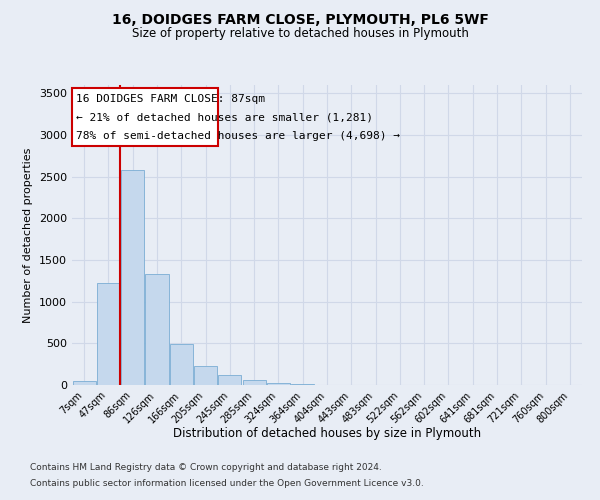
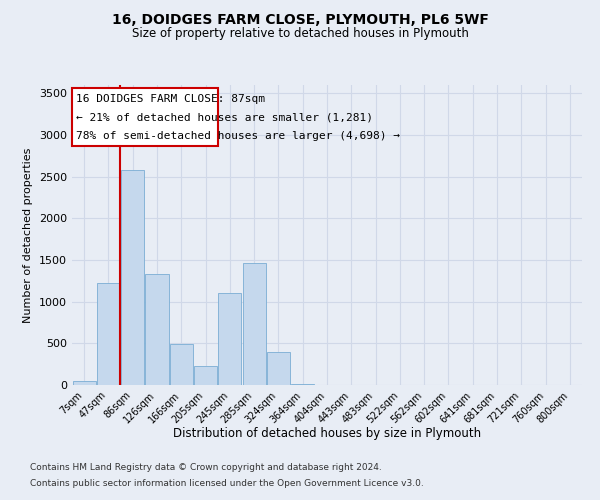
245sqm: 120 -> 1100
285sqm: 60 -> 1460
324sqm: 30 -> 400
